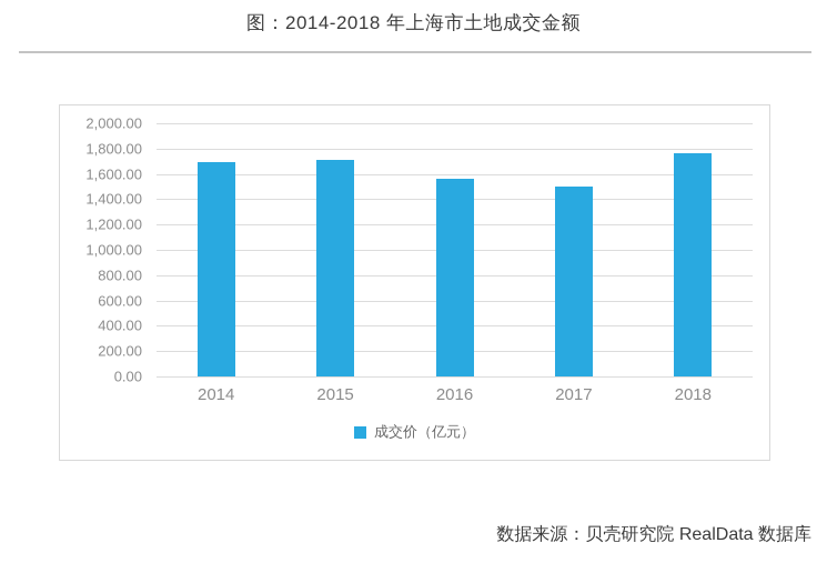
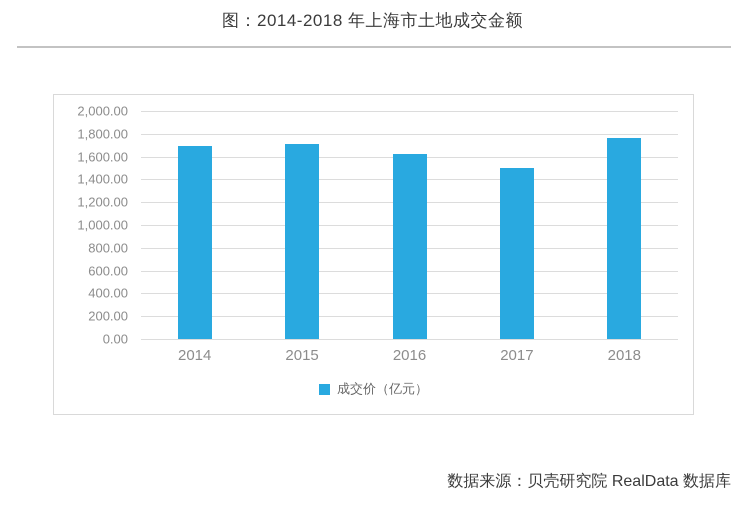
2016: 1560 -> 1620
